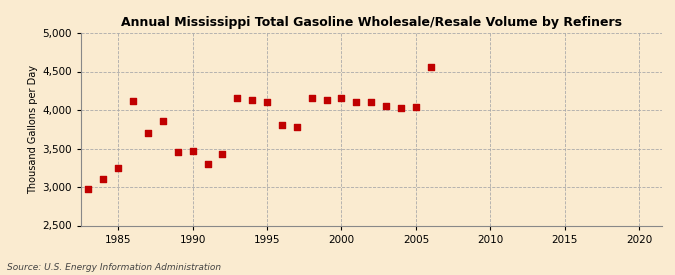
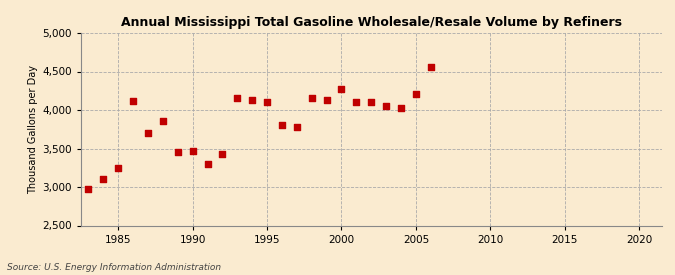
2000: 4,160 -> 4,270
2005: 4,040 -> 4,210
